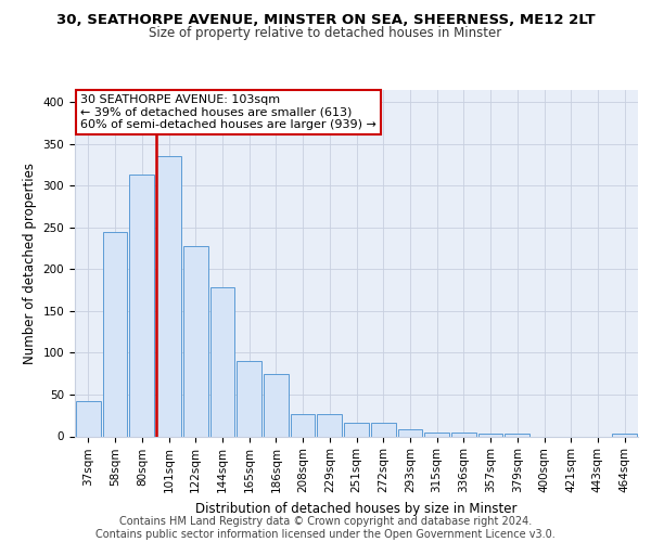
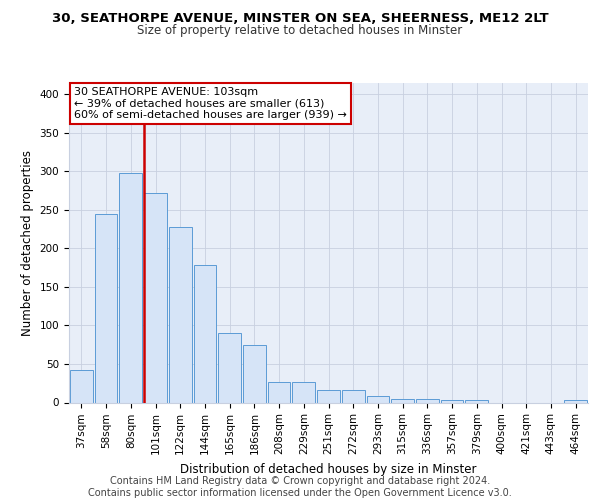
80sqm: 313 -> 298
101sqm: 335 -> 272
